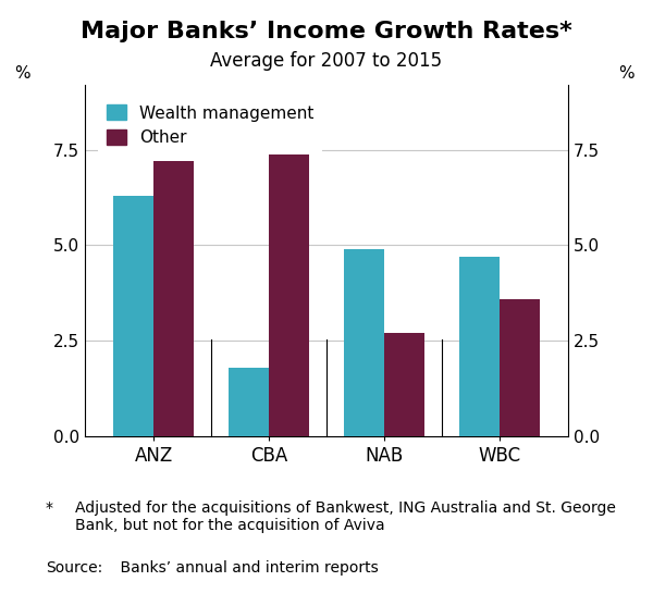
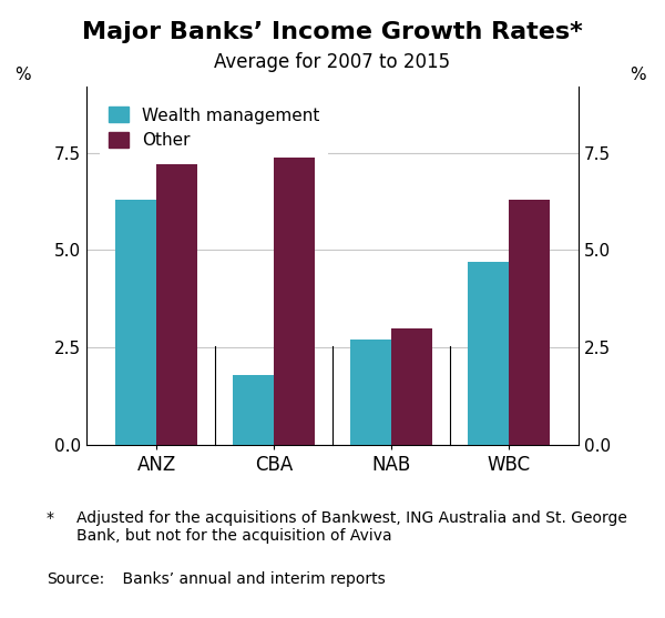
Wealth management/NAB: 4.9 -> 2.7
Other/NAB: 2.7 -> 3.0
Other/WBC: 3.6 -> 6.3
